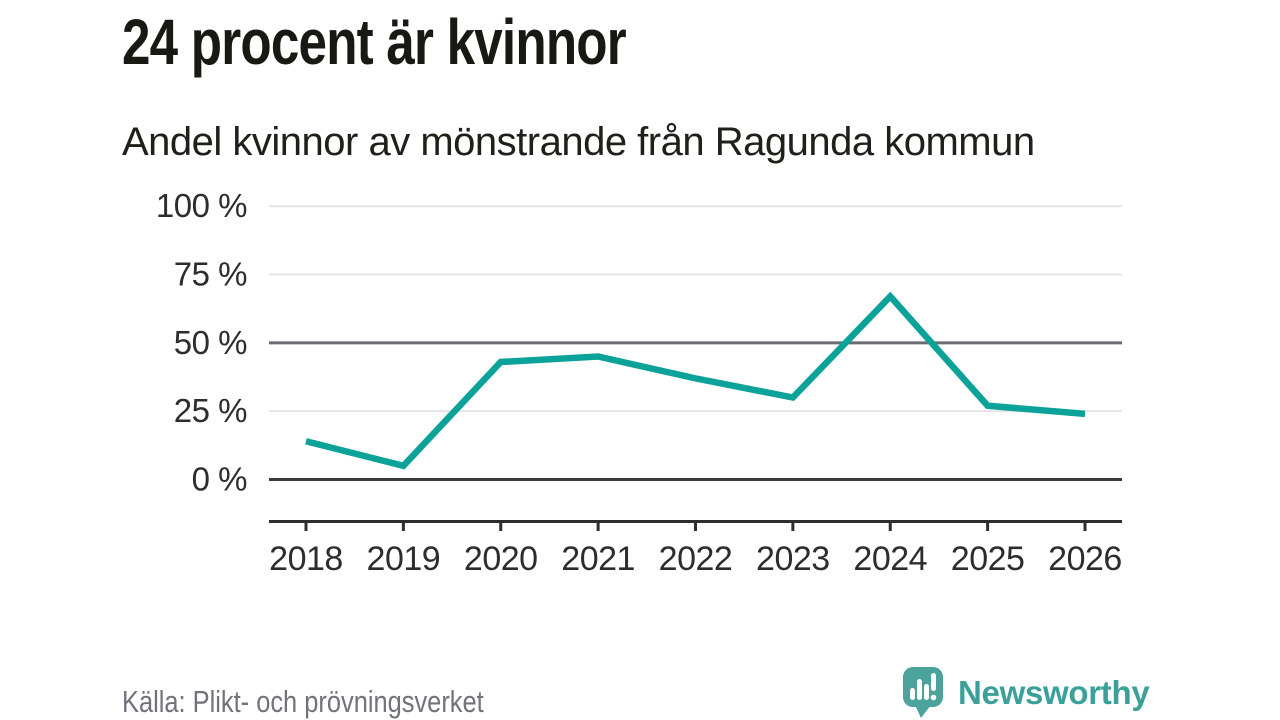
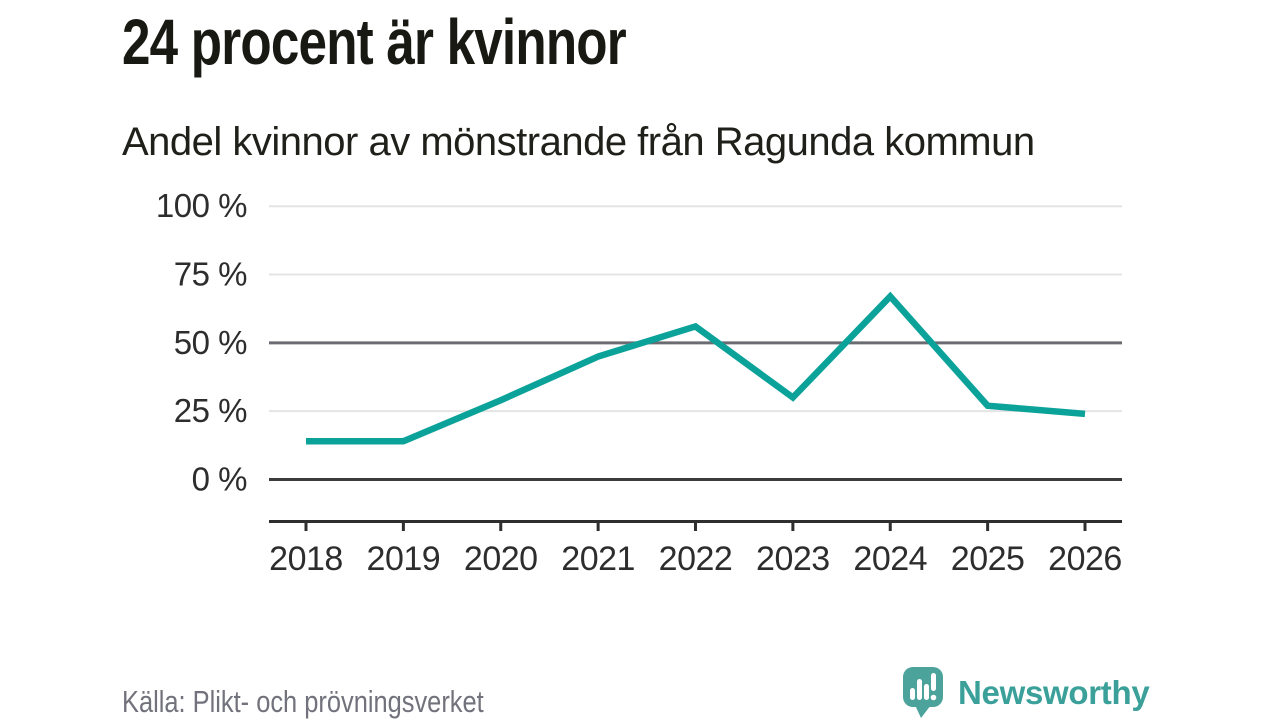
2019: 5% -> 14%
2020: 43% -> 29%
2022: 37% -> 56%
